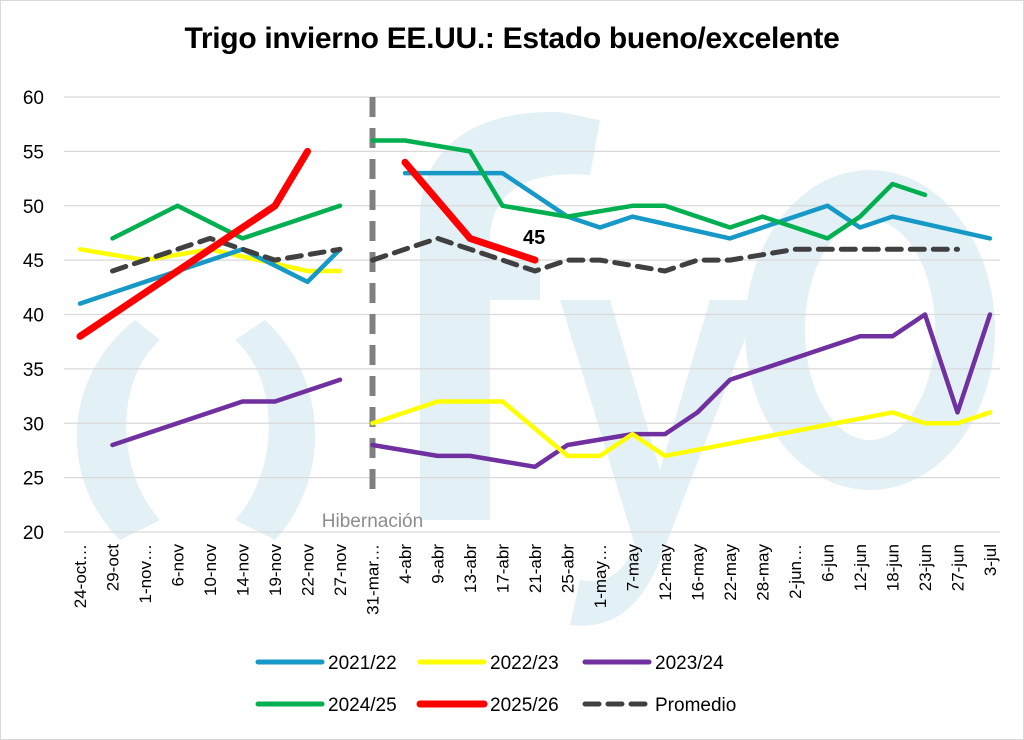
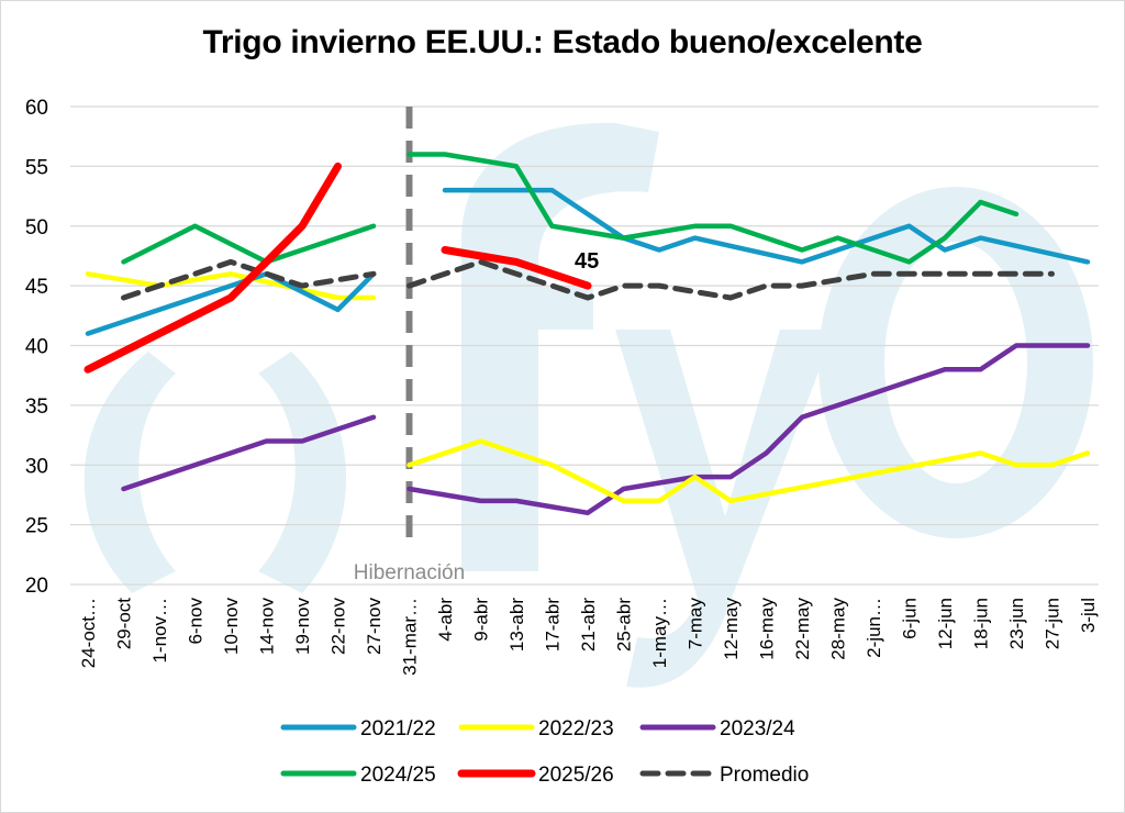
2025/26/10-nov: 46 -> 44
2025/26/4-abr: 54 -> 48
2022/23/17-abr: 32 -> 30
2023/24/27-jun: 31 -> 40
